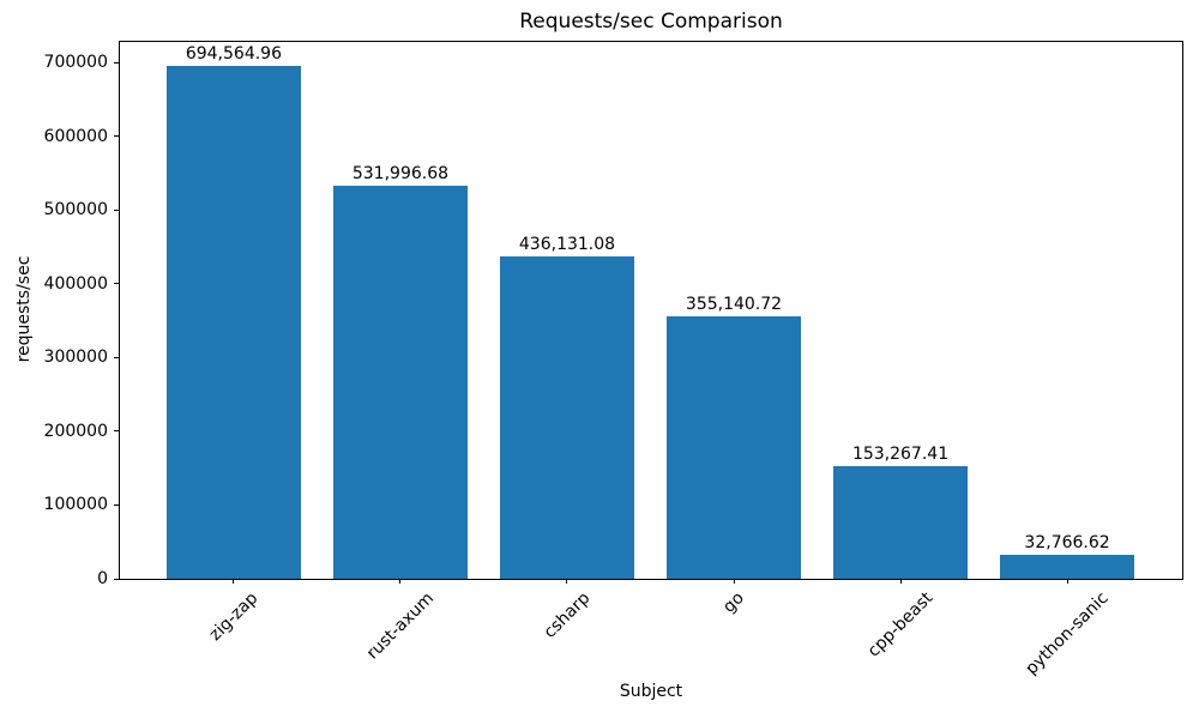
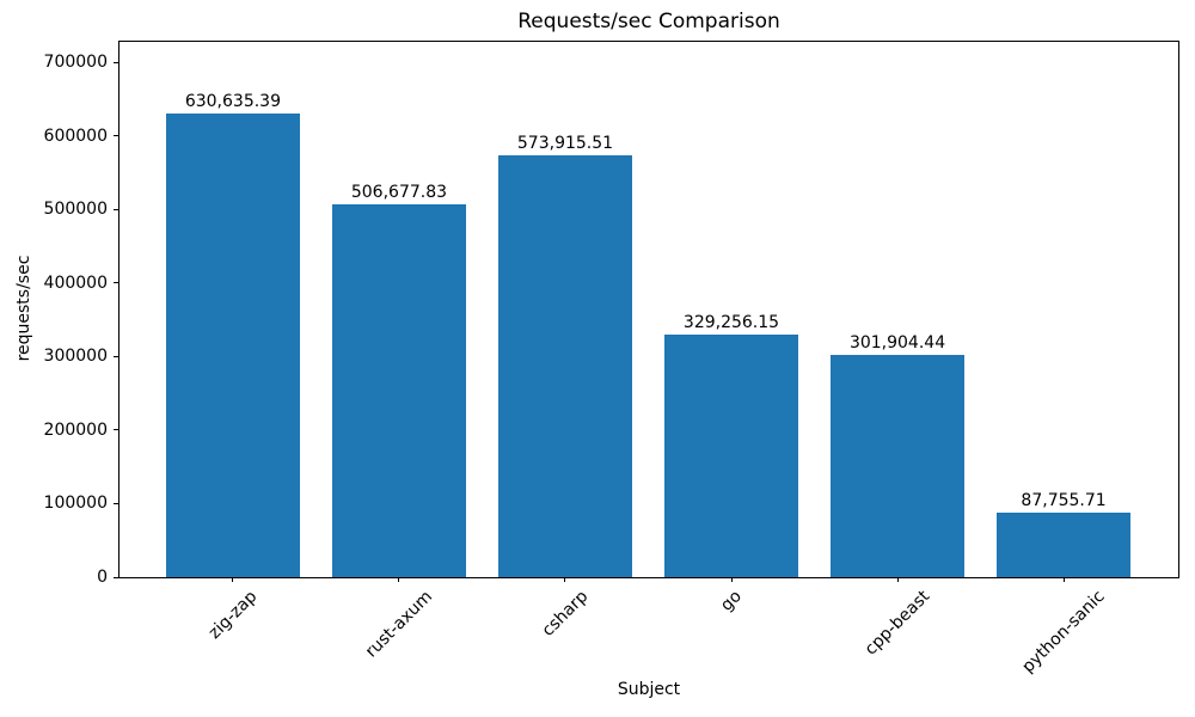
zig-zap: 694,564.96 -> 630,635.39
rust-axum: 531,996.68 -> 506,677.83
csharp: 436,131.08 -> 573,915.51
go: 355,140.72 -> 329,256.15
cpp-beast: 153,267.41 -> 301,904.44
python-sanic: 32,766.62 -> 87,755.71
